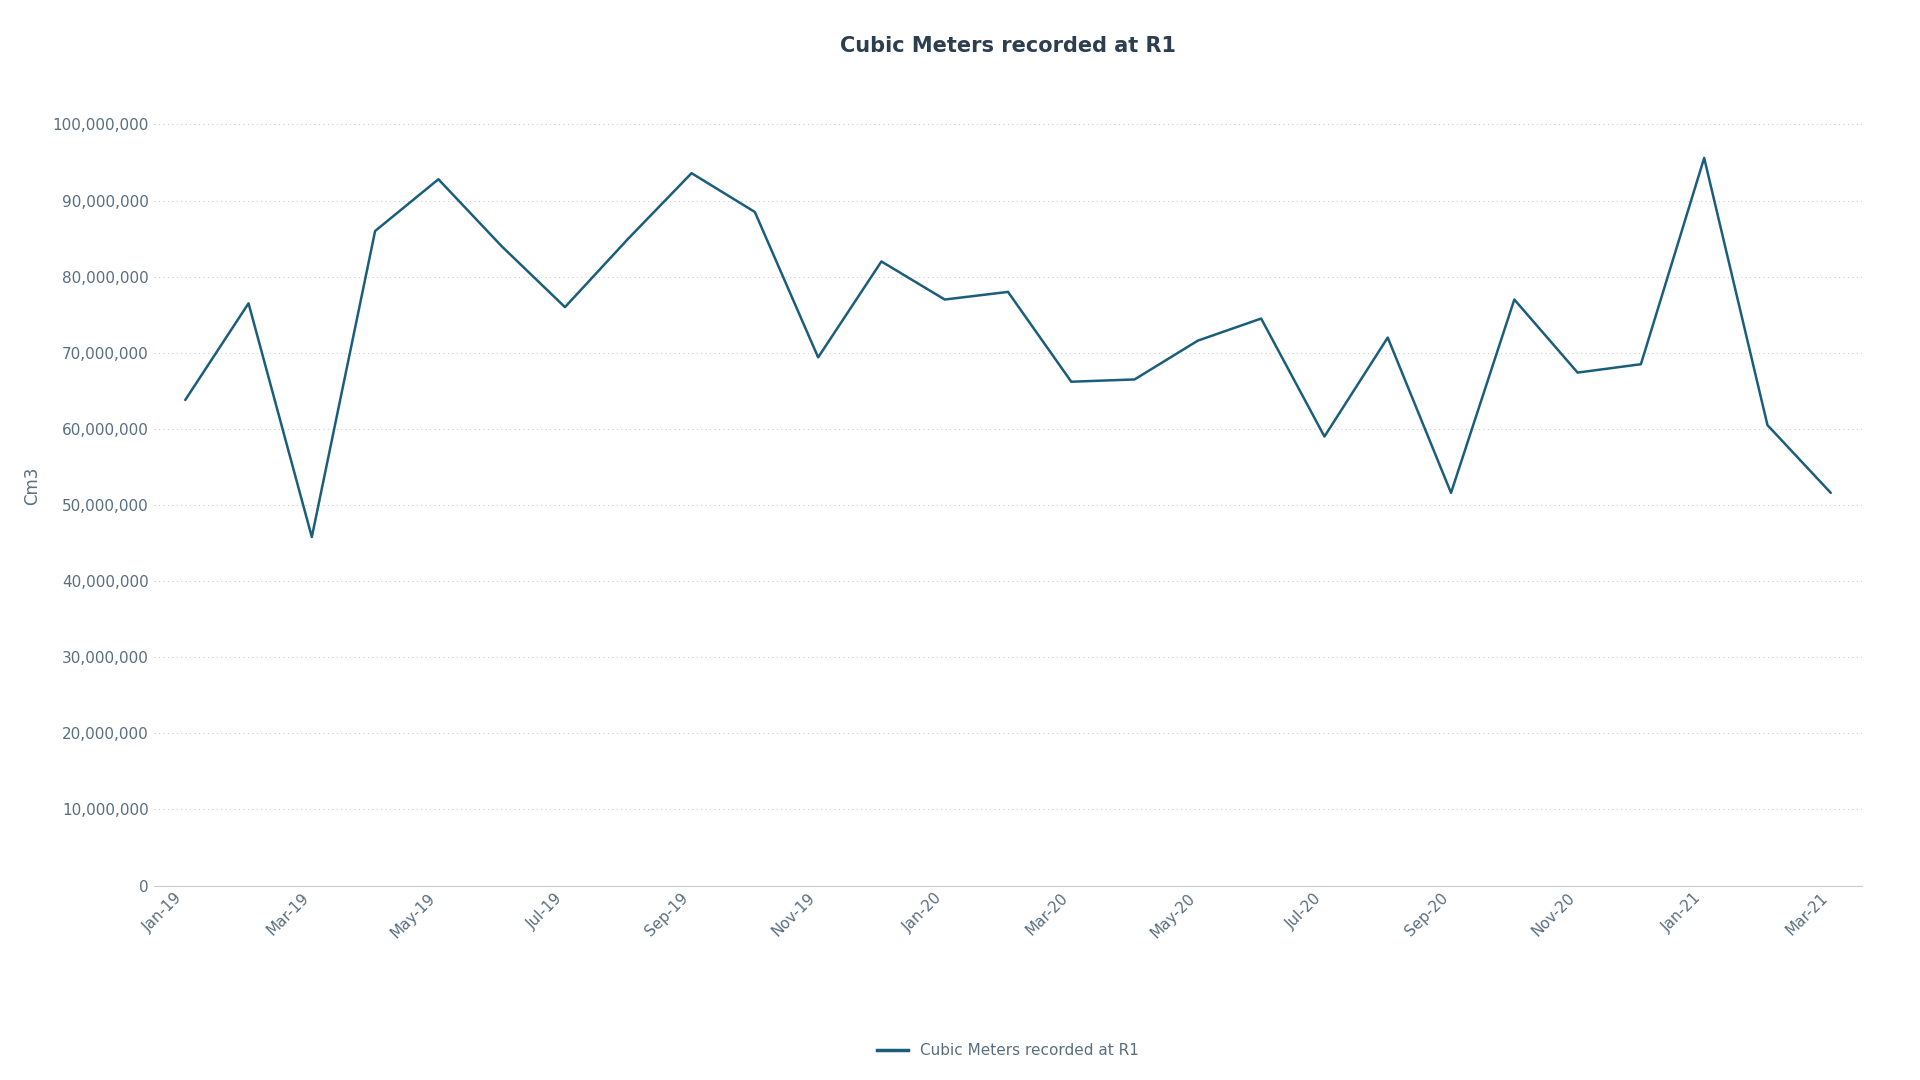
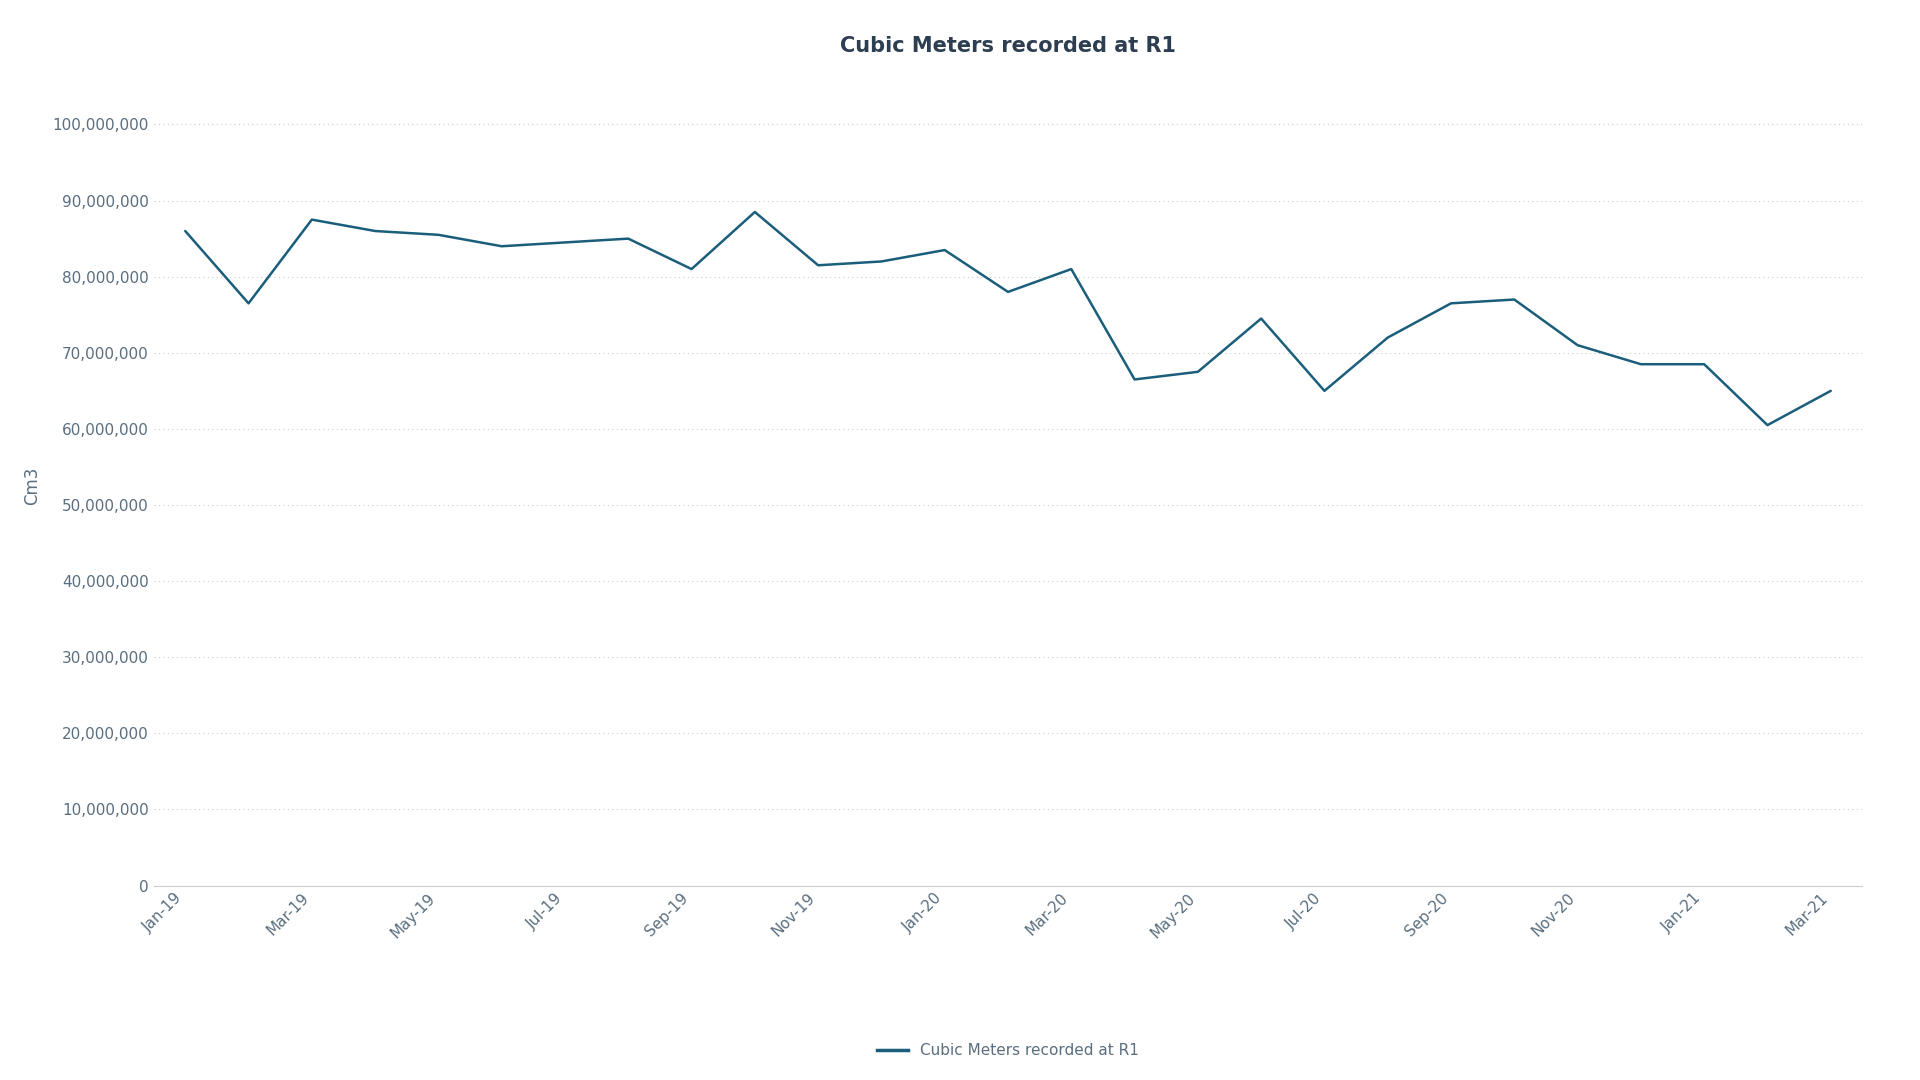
Jan-19: 63,800,000 -> 86,000,000
Mar-19: 45,800,000 -> 87,500,000
May-19: 92,800,000 -> 85,500,000
Jul-19: 76,000,000 -> 84,500,000
Sep-19: 93,600,000 -> 81,000,000
Nov-19: 69,400,000 -> 81,500,000
Jan-20: 77,000,000 -> 83,500,000
Mar-20: 66,200,000 -> 81,000,000
May-20: 71,600,000 -> 67,500,000
Jul-20: 59,000,000 -> 65,000,000
Sep-20: 51,600,000 -> 76,500,000
Nov-20: 67,400,000 -> 71,000,000
Jan-21: 95,600,000 -> 68,500,000
Mar-21: 51,600,000 -> 65,000,000
